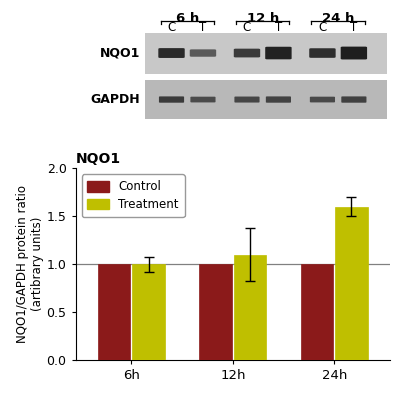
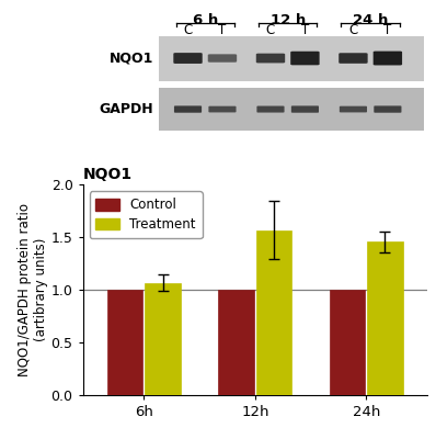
Treatment/6h: 1.00 -> 1.07
Treatment/12h: 1.10 -> 1.57
Treatment/24h: 1.60 -> 1.46
